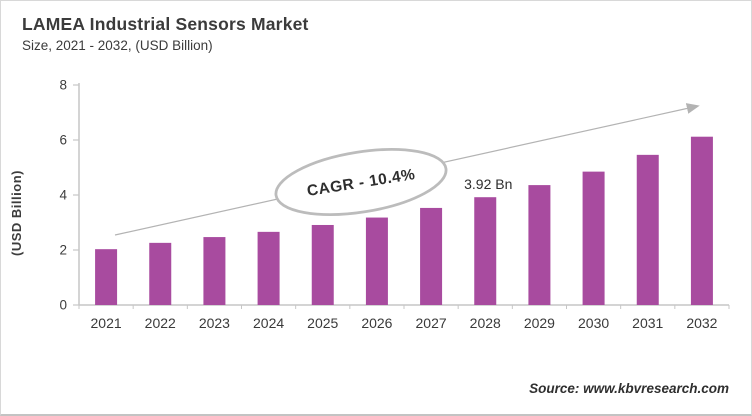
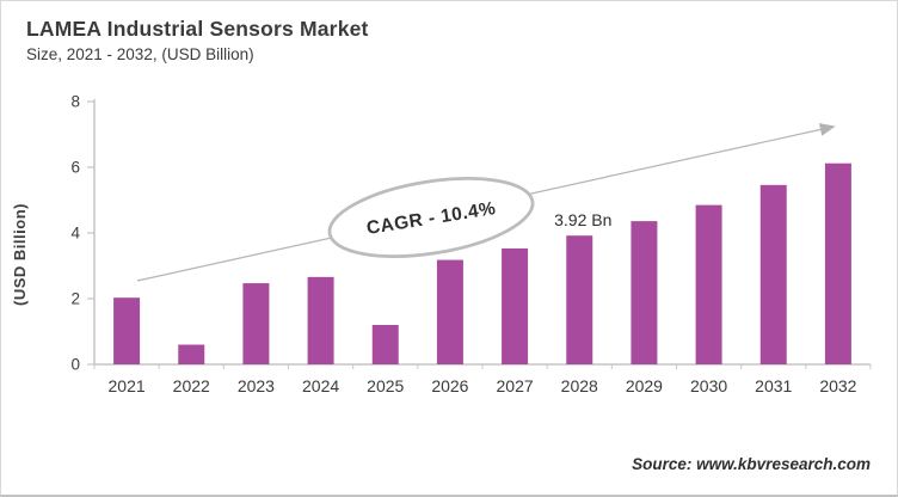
2022: 2.3 -> 0.6
2025: 2.9 -> 1.2
